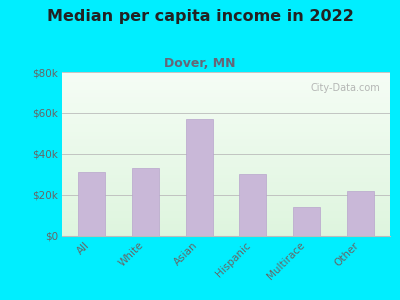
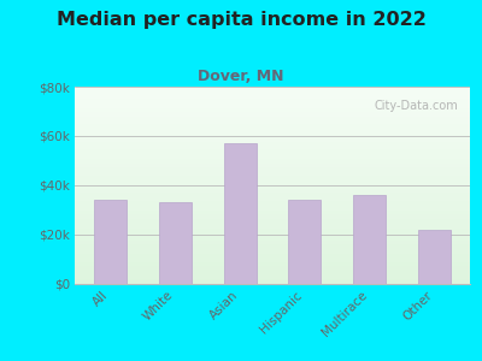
All: $31k -> $34k
Hispanic: $30k -> $34k
Multirace: $14k -> $36k
